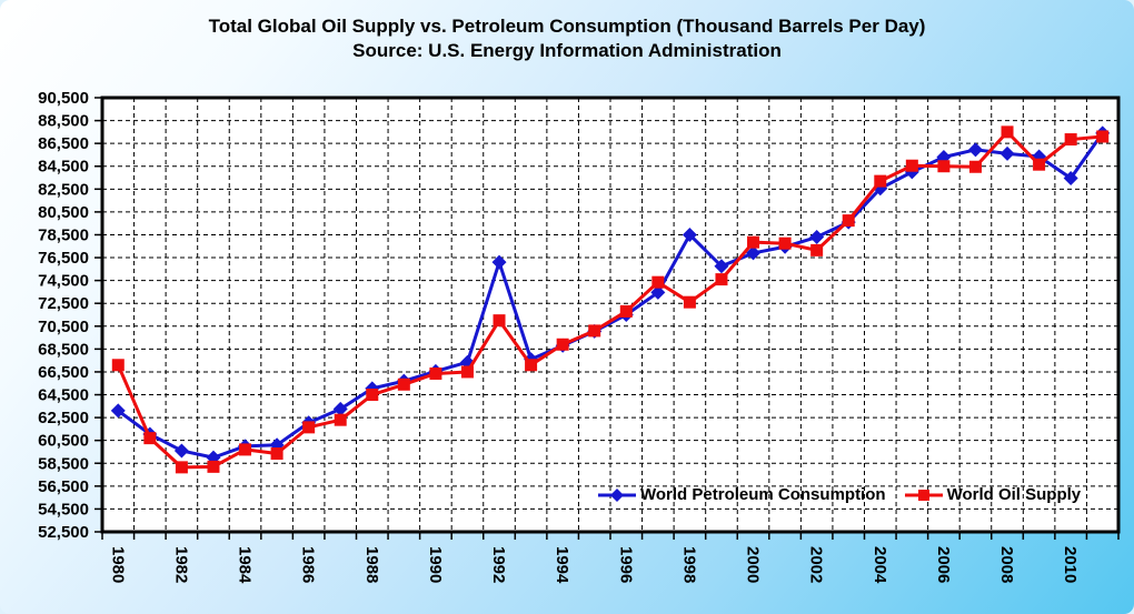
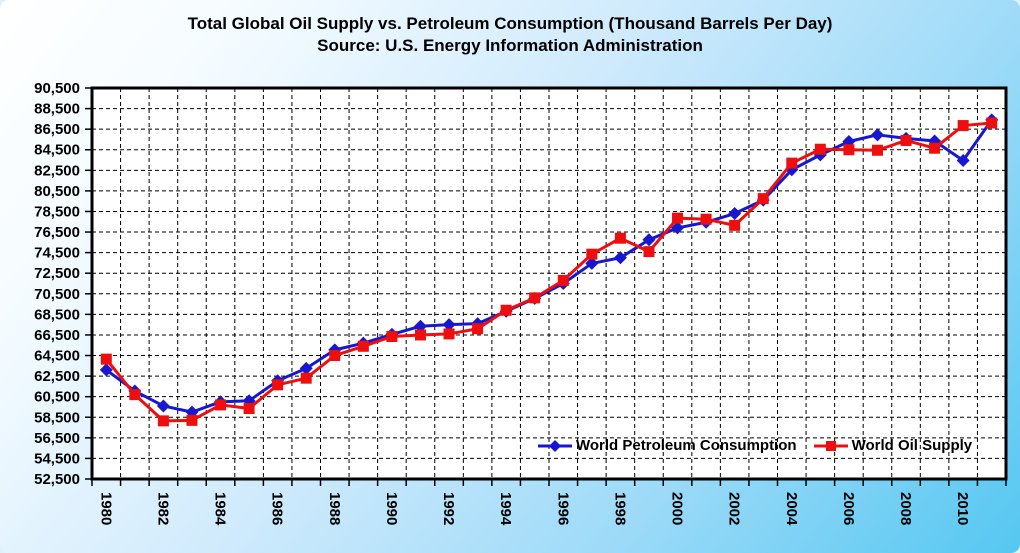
World Oil Supply/1980: 67100 -> 64200
World Petroleum Consumption/1992: 76100 -> 67500
World Oil Supply/1992: 71000 -> 66600
World Petroleum Consumption/1998: 78500 -> 74000
World Oil Supply/1998: 72600 -> 75900
World Oil Supply/2008: 87500 -> 85400
